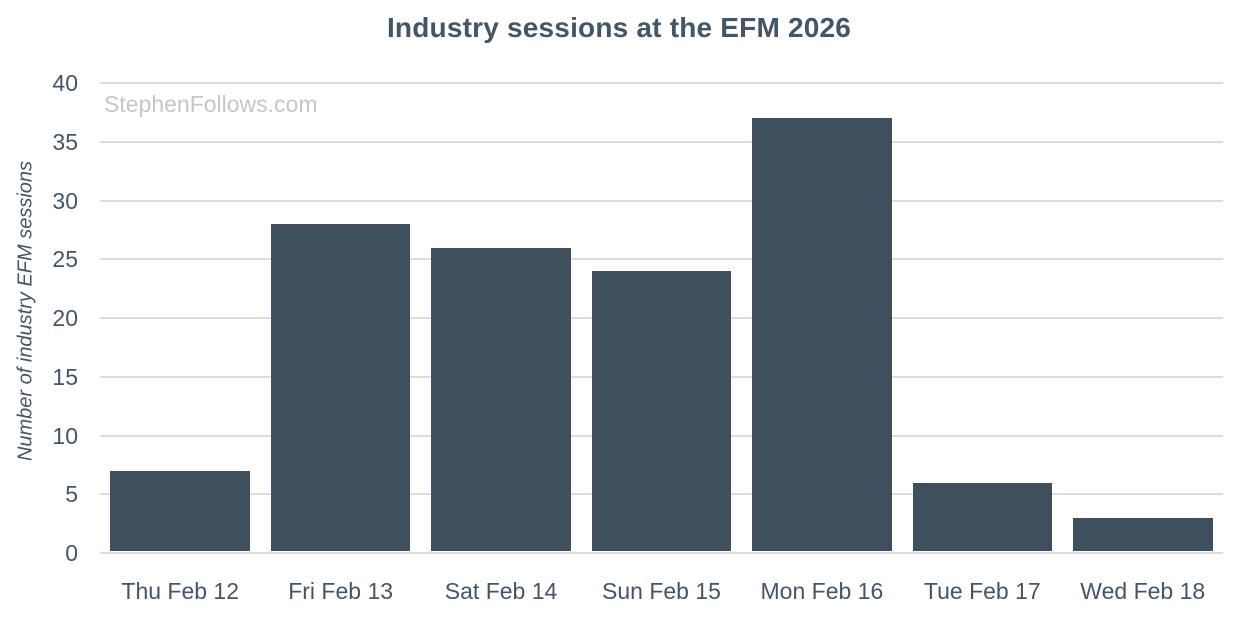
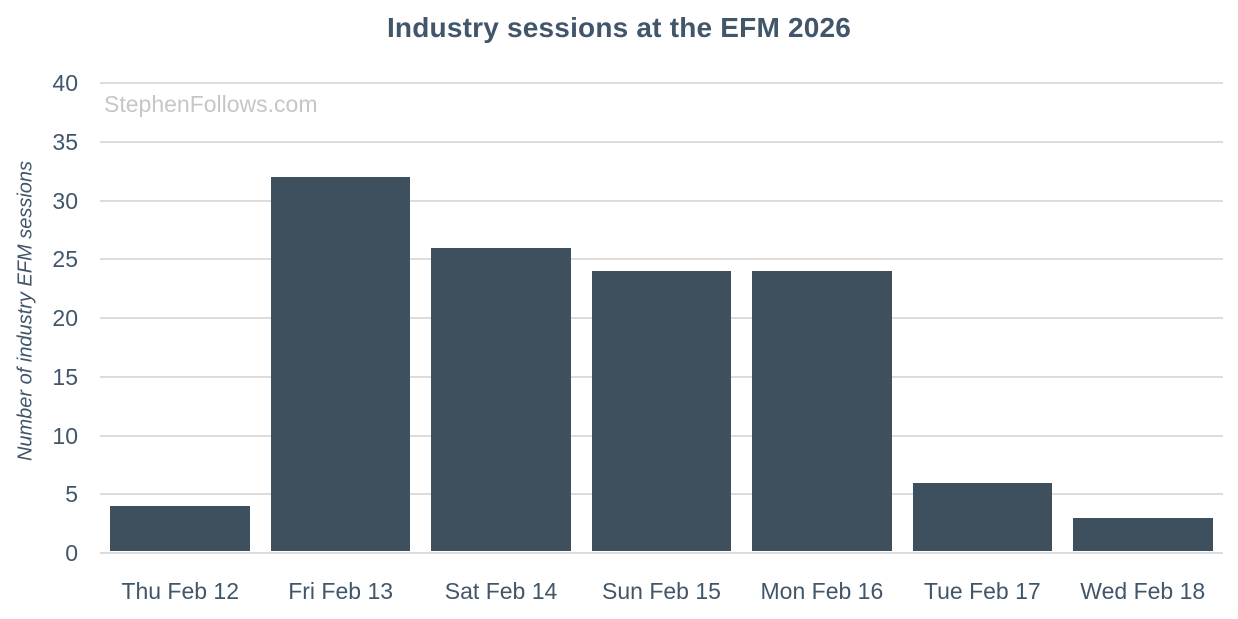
Thu Feb 12: 7 -> 4
Fri Feb 13: 28 -> 32
Mon Feb 16: 37 -> 24
